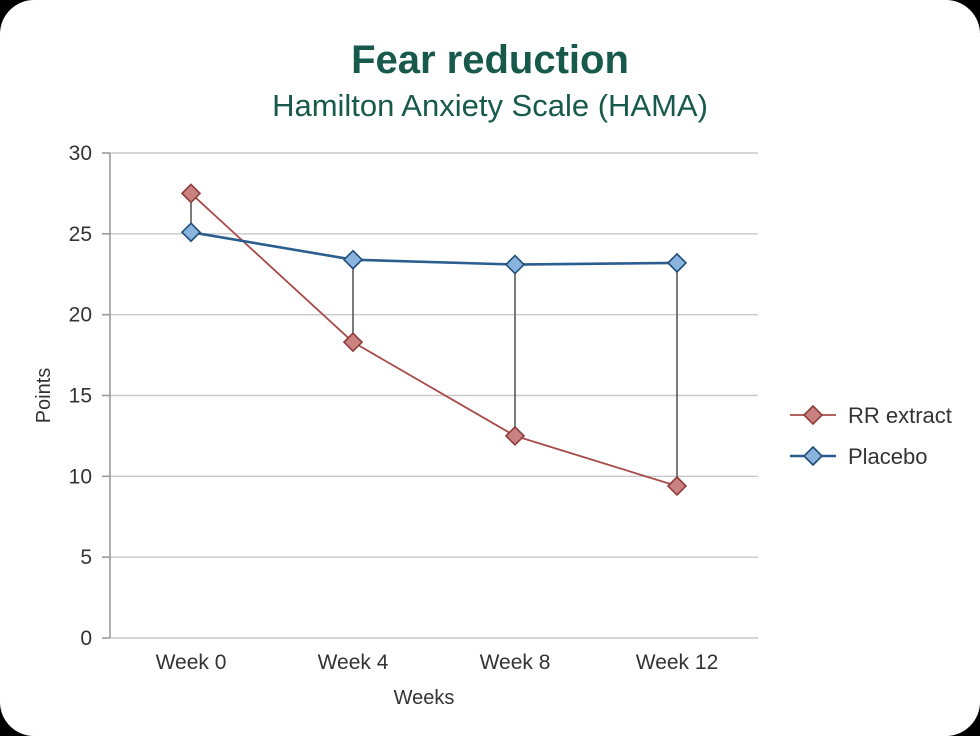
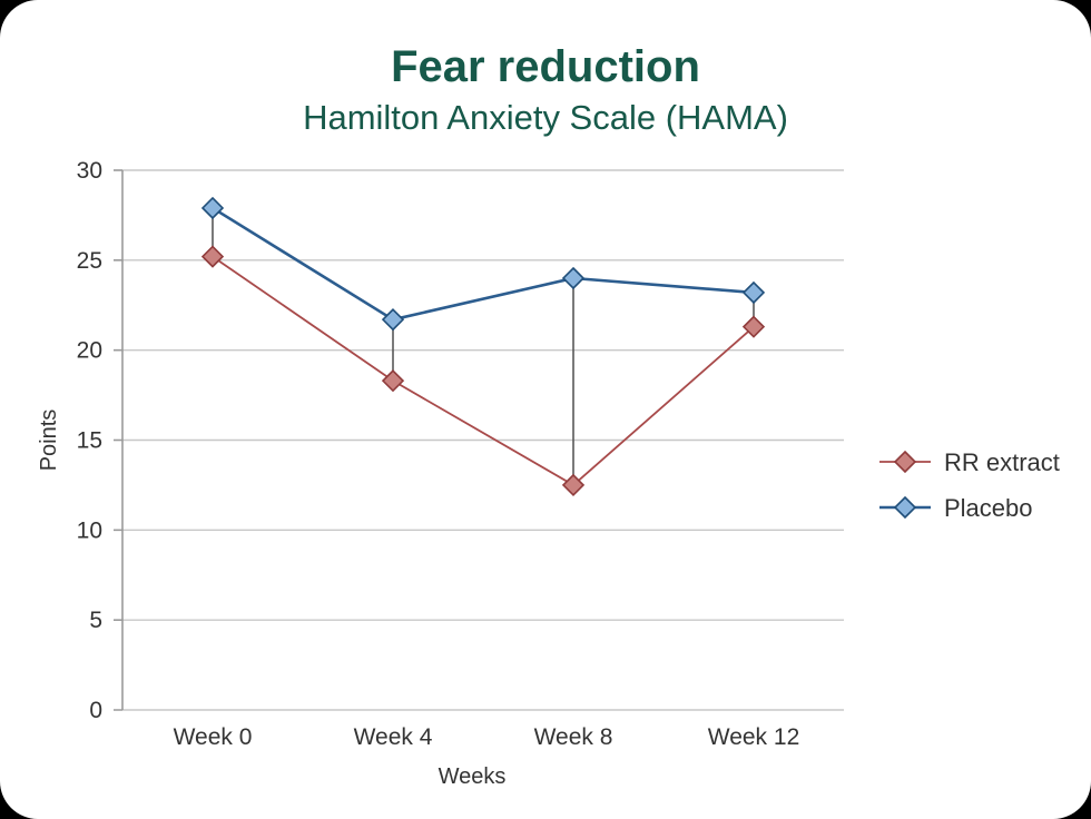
RR extract/Week 0: 27.5 -> 25.2
Placebo/Week 0: 25.1 -> 27.9
Placebo/Week 4: 23.4 -> 21.7
Placebo/Week 8: 23.1 -> 24.0
RR extract/Week 12: 9.4 -> 21.3
